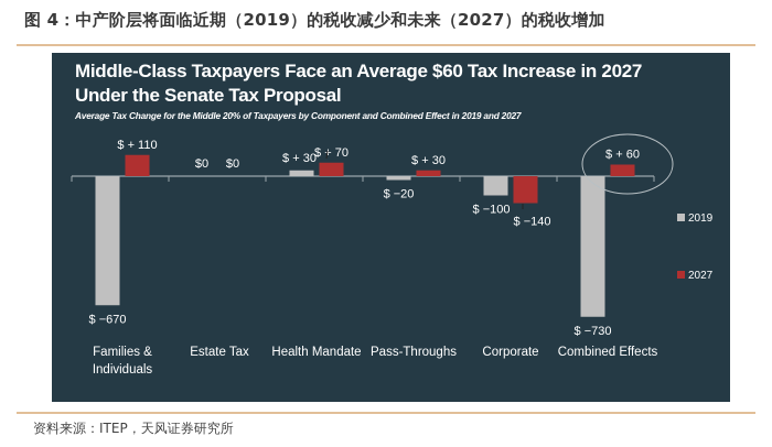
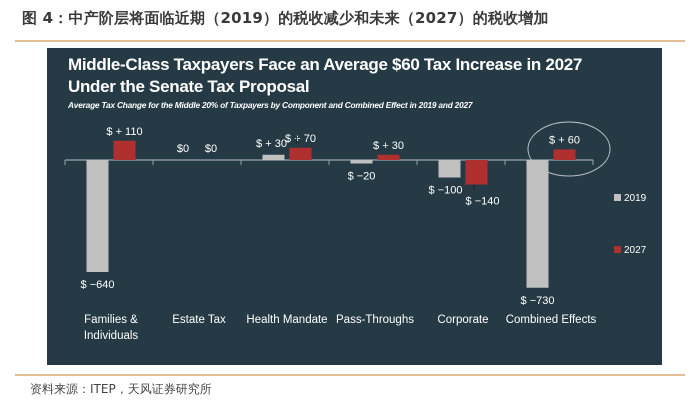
2019/Families & Individuals: −670 -> −640
